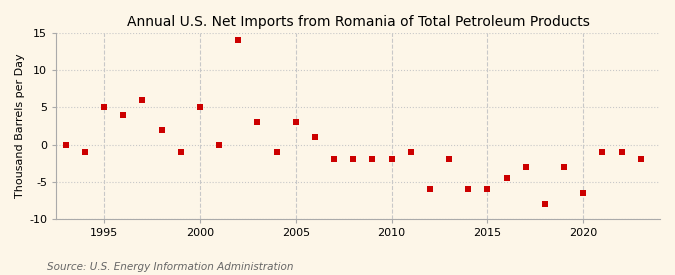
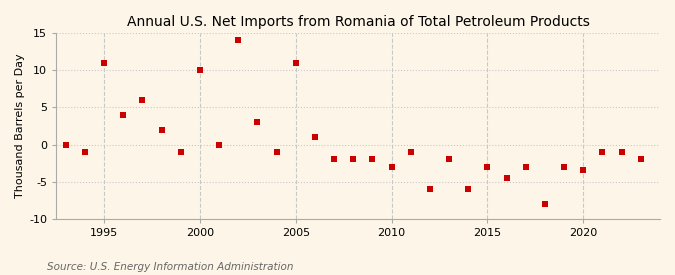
1995: 5.0 -> 11.0
2000: 5.0 -> 10.0
2005: 3.0 -> 11.0
2010: -2.0 -> -3.0
2015: -6.0 -> -3.0
2020: -6.5 -> -3.4
